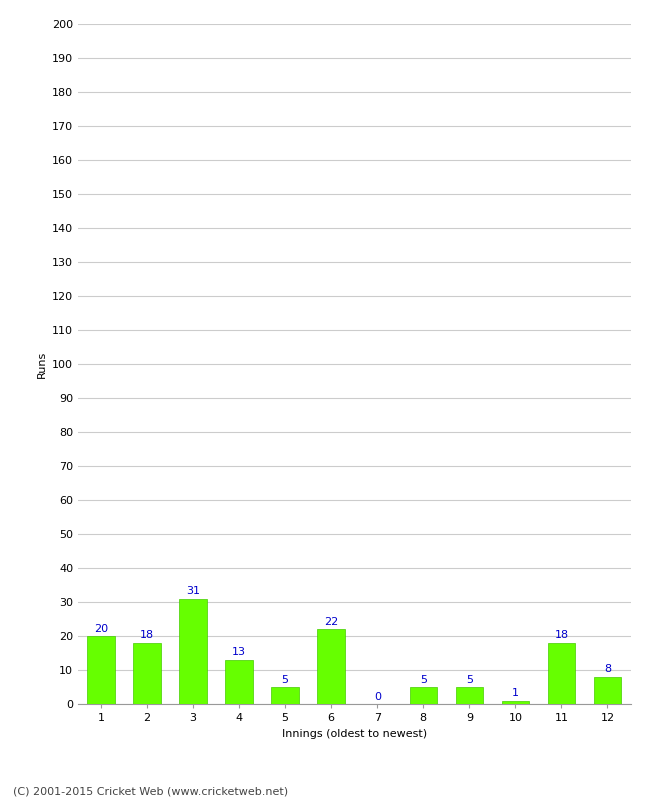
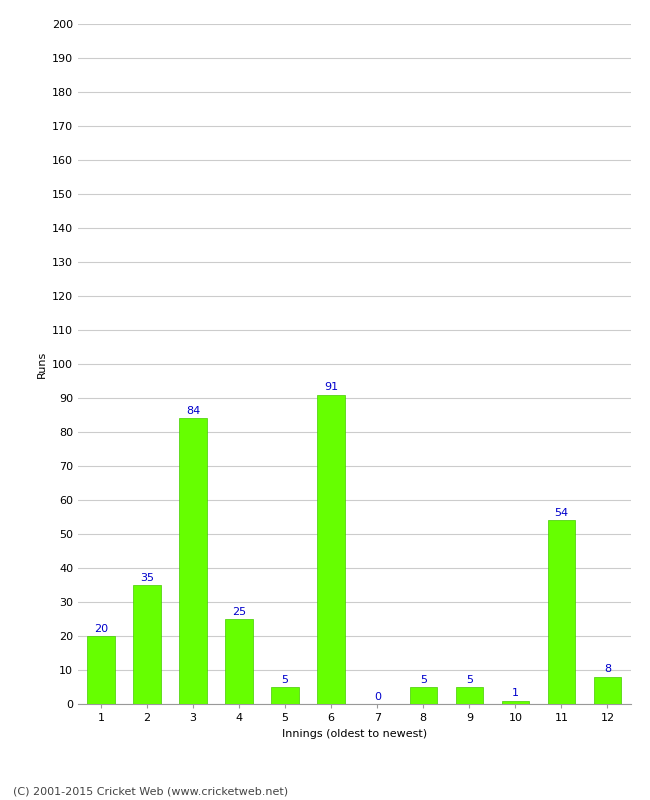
2: 18 -> 35
3: 31 -> 84
4: 13 -> 25
6: 22 -> 91
11: 18 -> 54
